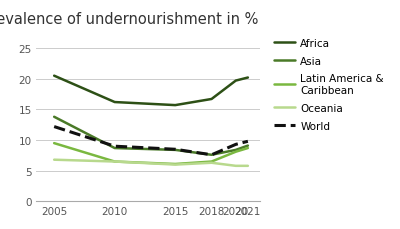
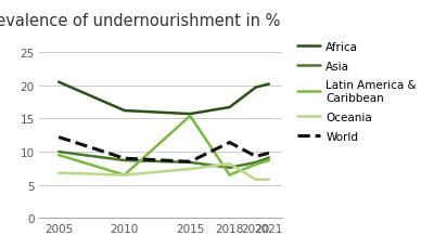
Asia/2005: 13.8 -> 10.0
Latin America & Caribbean/2015: 6.1 -> 15.4
Oceania/2015: 6.0 -> 7.4
Oceania/2018: 6.3 -> 8.2
World/2018: 7.6 -> 11.4
